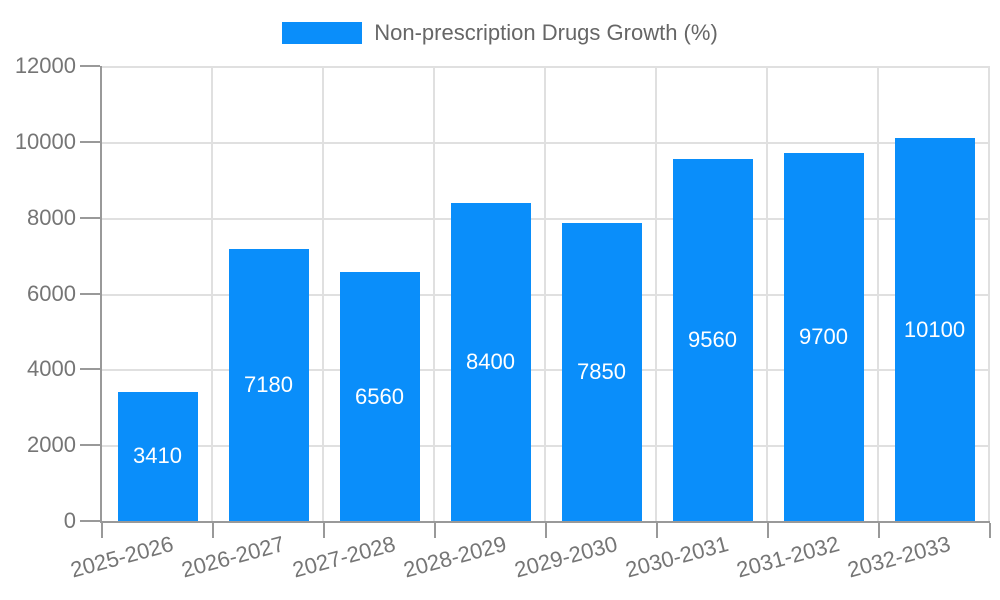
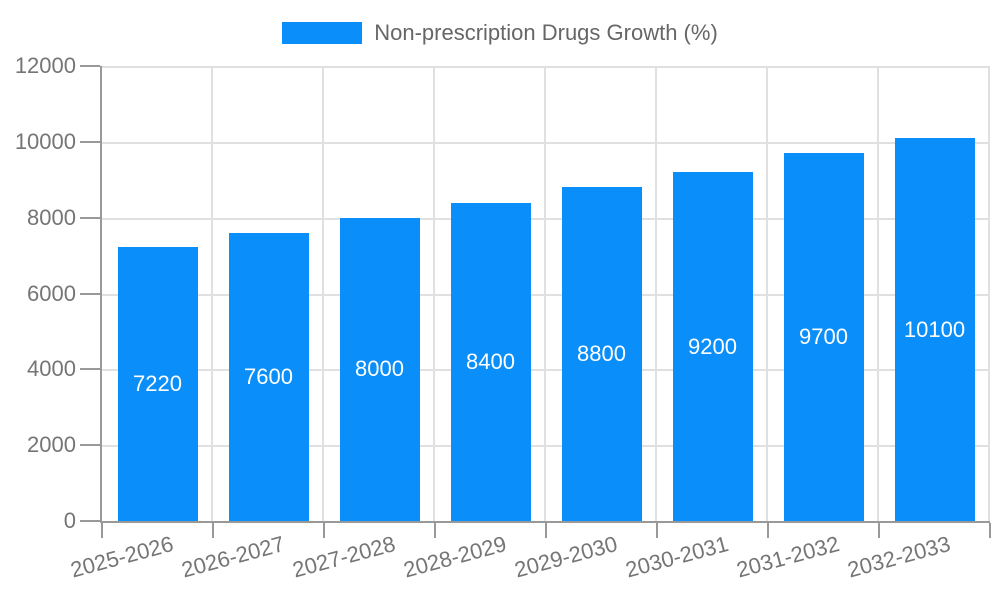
2025-2026: 3410 -> 7220
2026-2027: 7180 -> 7600
2027-2028: 6560 -> 8000
2029-2030: 7850 -> 8800
2030-2031: 9560 -> 9200
